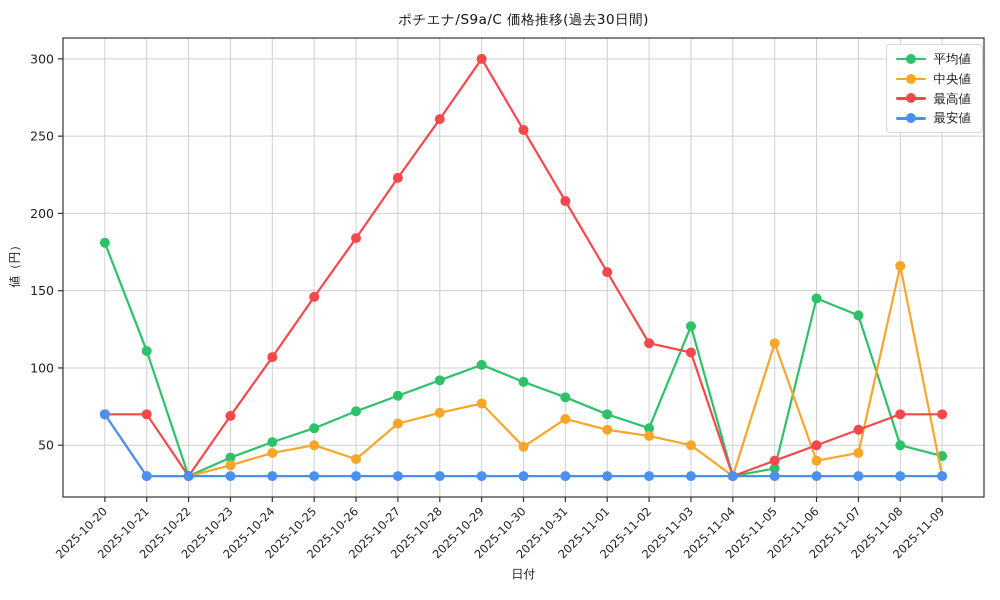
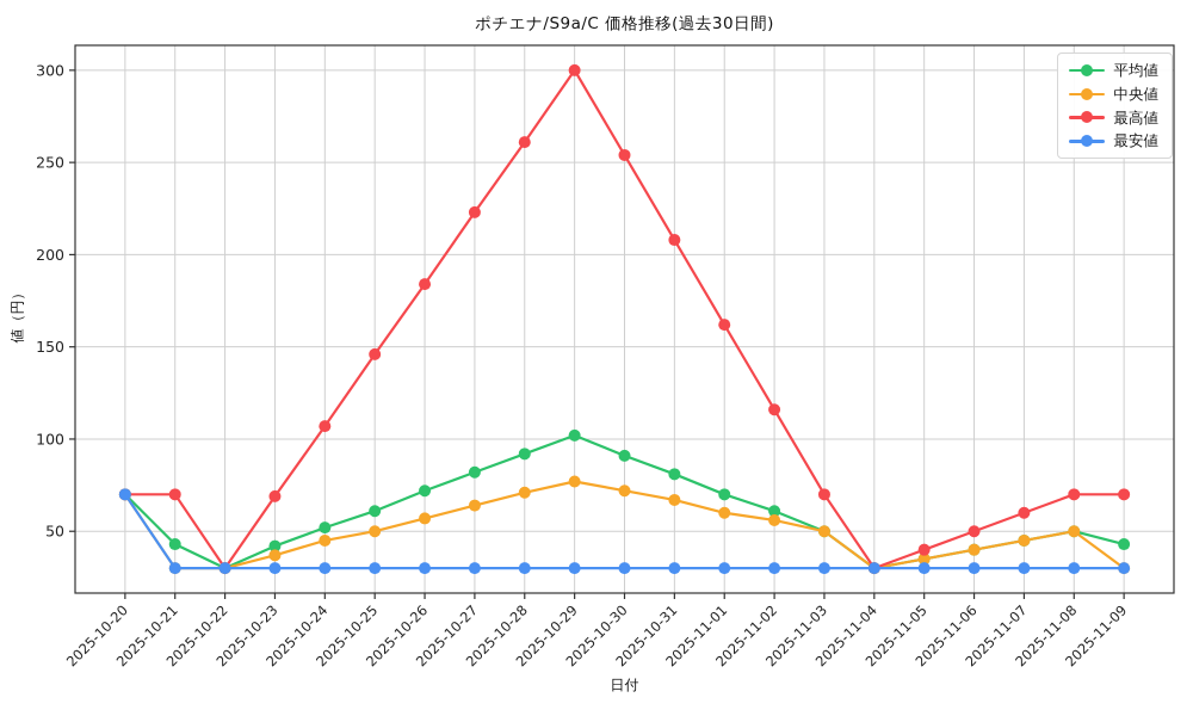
平均値/2025-10-20: 181 -> 70
平均値/2025-10-21: 111 -> 43
中央値/2025-10-26: 41 -> 57
中央値/2025-10-30: 49 -> 72
平均値/2025-11-03: 127 -> 50
最高値/2025-11-03: 110 -> 70
中央値/2025-11-05: 116 -> 35
平均値/2025-11-06: 145 -> 40
平均値/2025-11-07: 134 -> 45
中央値/2025-11-08: 166 -> 50
